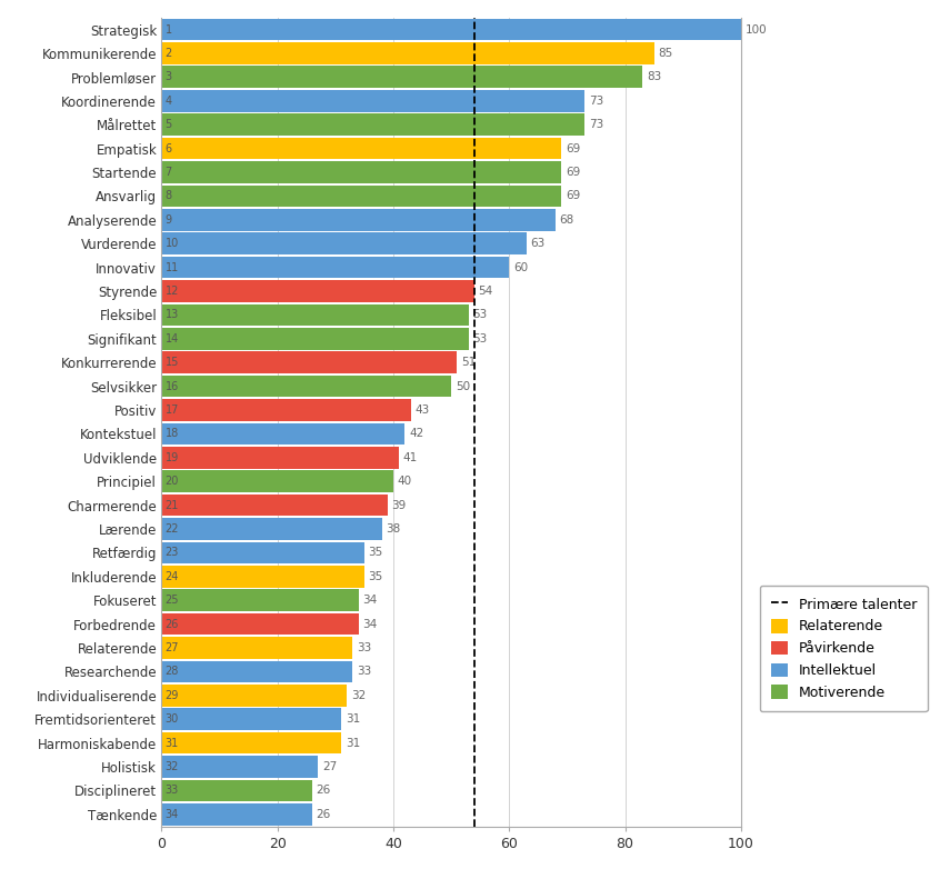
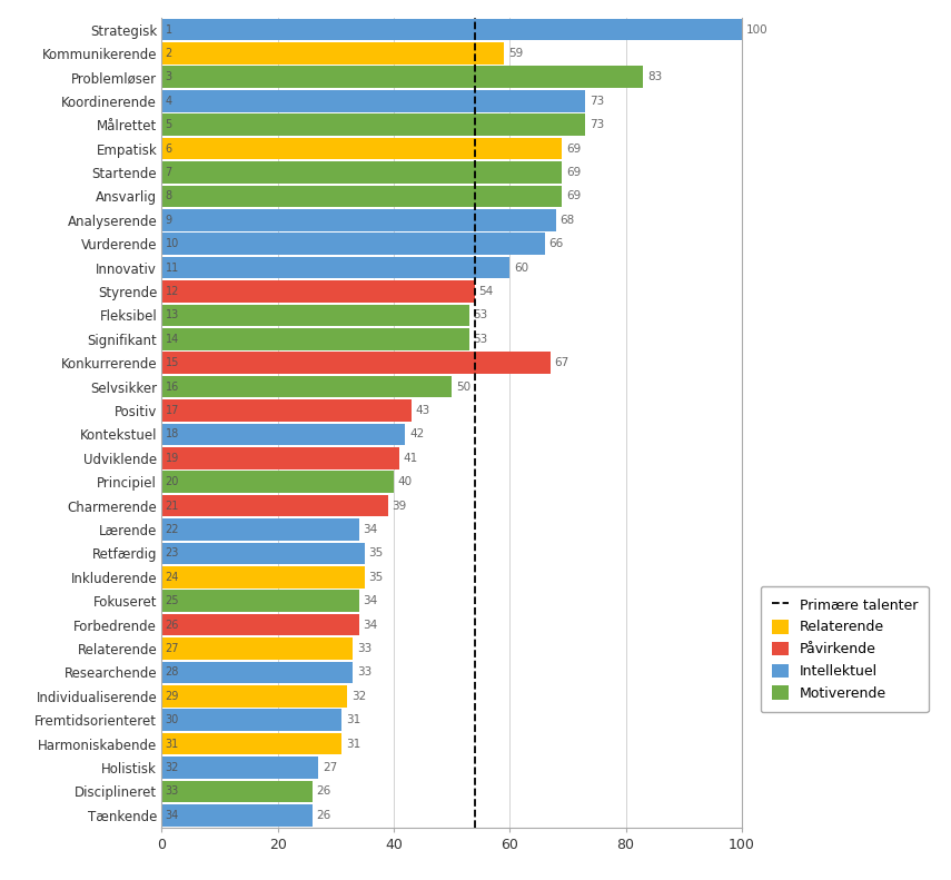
Kommunikerende: 85 -> 59
Vurderende: 63 -> 66
Konkurrerende: 51 -> 67
Lærende: 38 -> 34
